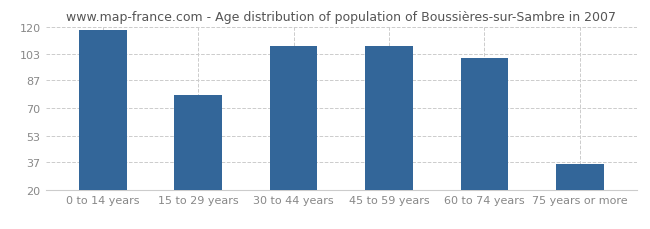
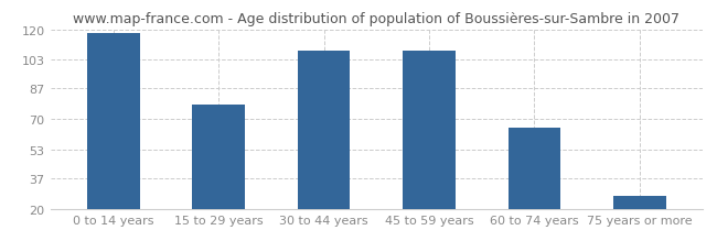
60 to 74 years: 101 -> 65
75 years or more: 36 -> 27
